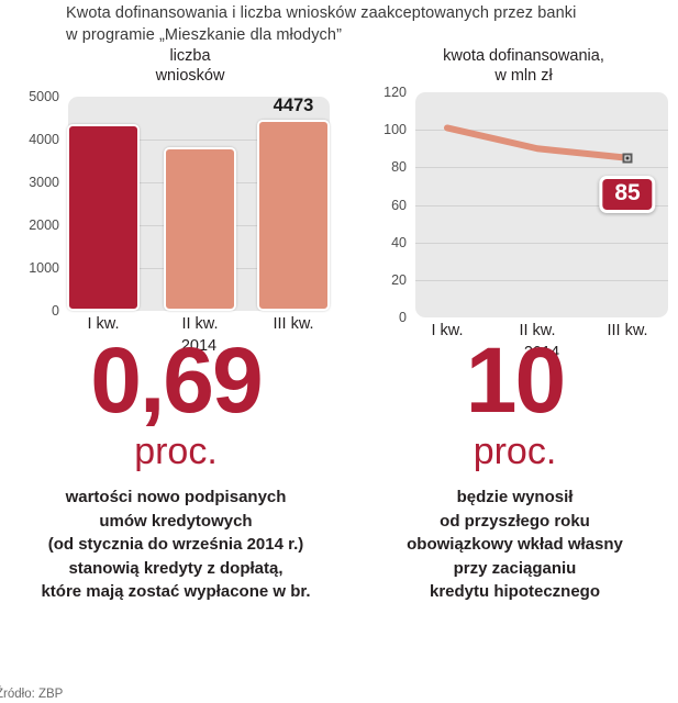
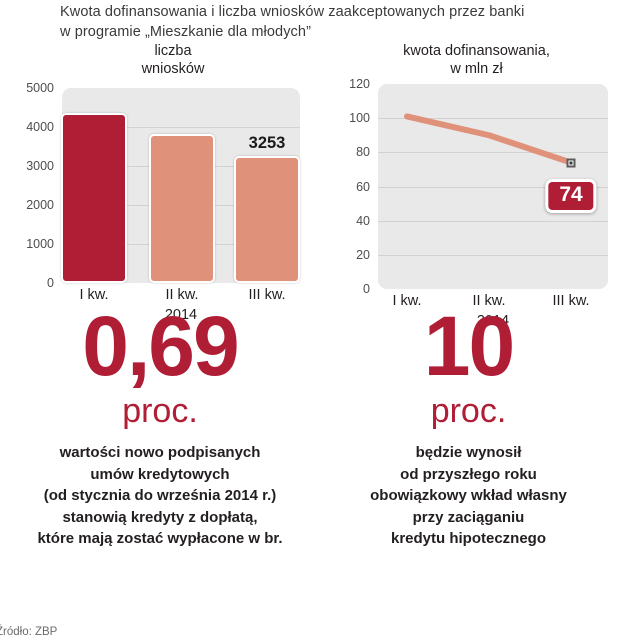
liczba wniosków/III kw.: 4473 -> 3253
kwota dofinansowania, w mln zł/III kw.: 85 -> 74
